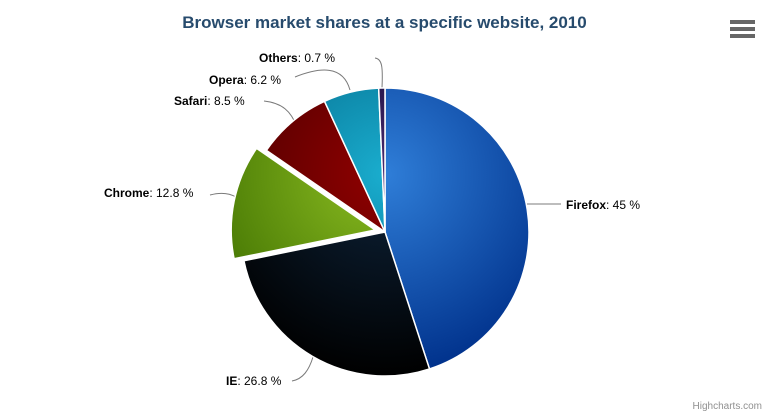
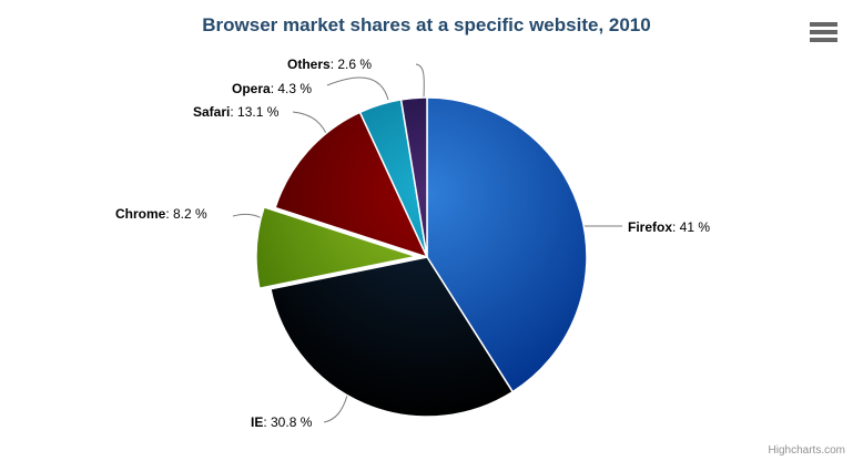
Firefox: 45 -> 41
IE: 26.8 -> 30.8
Chrome: 12.8 -> 8.2
Safari: 8.5 -> 13.1
Opera: 6.2 -> 4.3
Others: 0.7 -> 2.6
